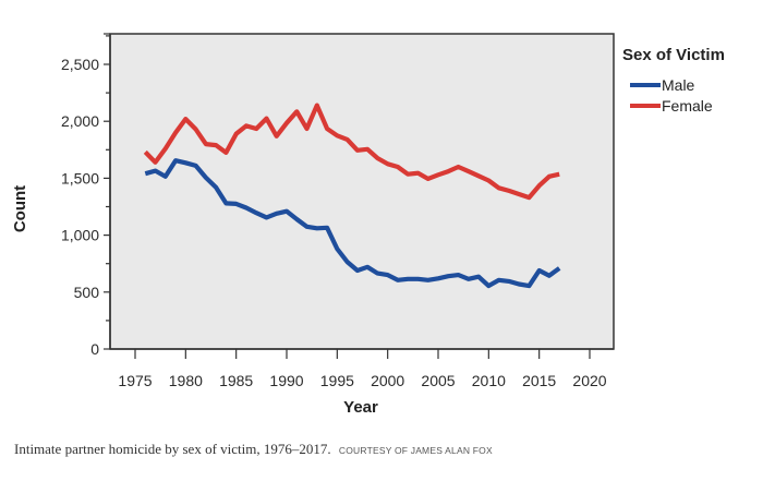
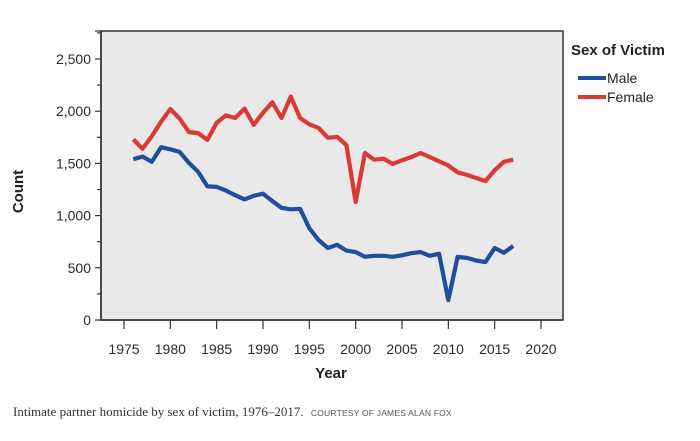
Female/2000: 1620 -> 1130
Male/2010: 560 -> 190
